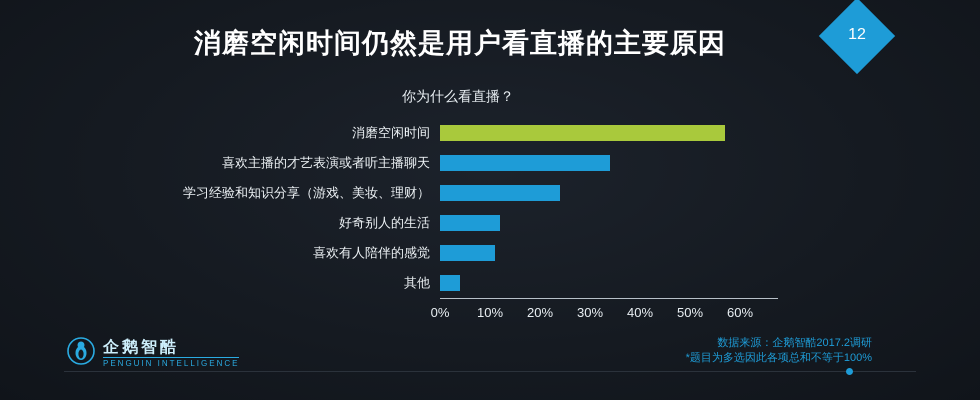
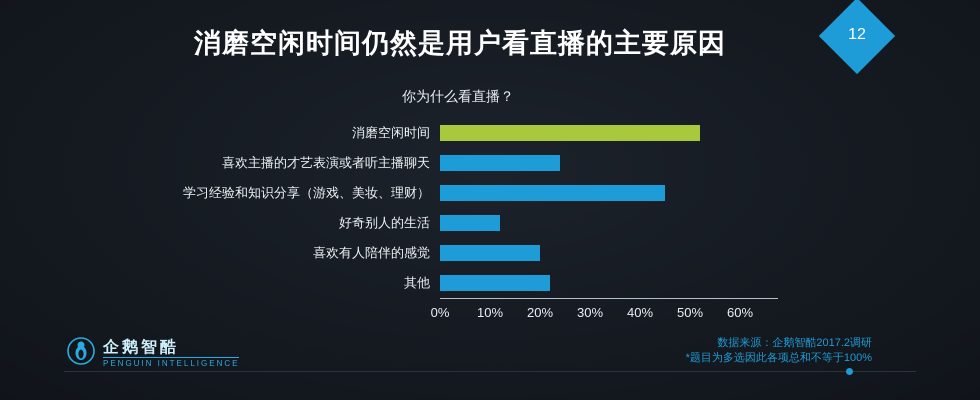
消磨空闲时间: 57% -> 52%
喜欢主播的才艺表演或者听主播聊天: 34% -> 24%
学习经验和知识分享（游戏、美妆、理财）: 24% -> 45%
喜欢有人陪伴的感觉: 11% -> 20%
其他: 4% -> 22%
